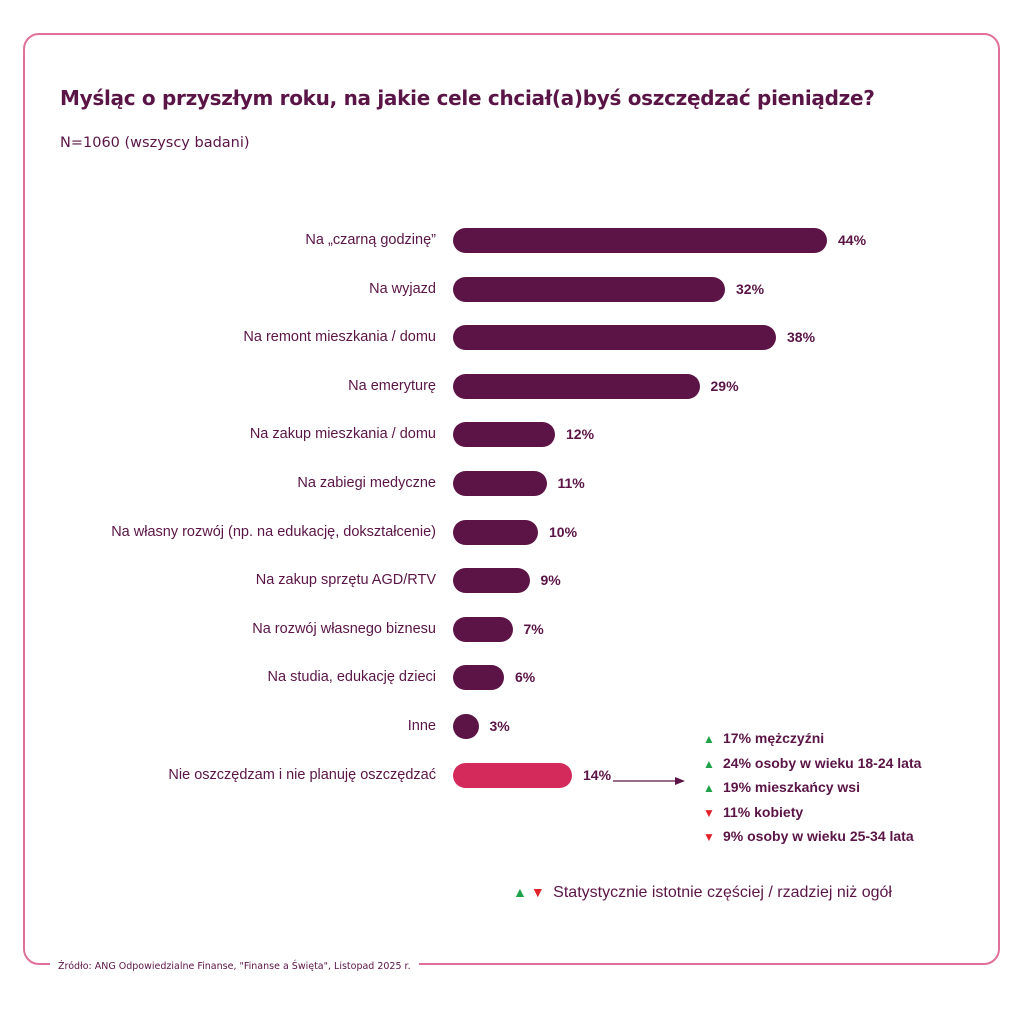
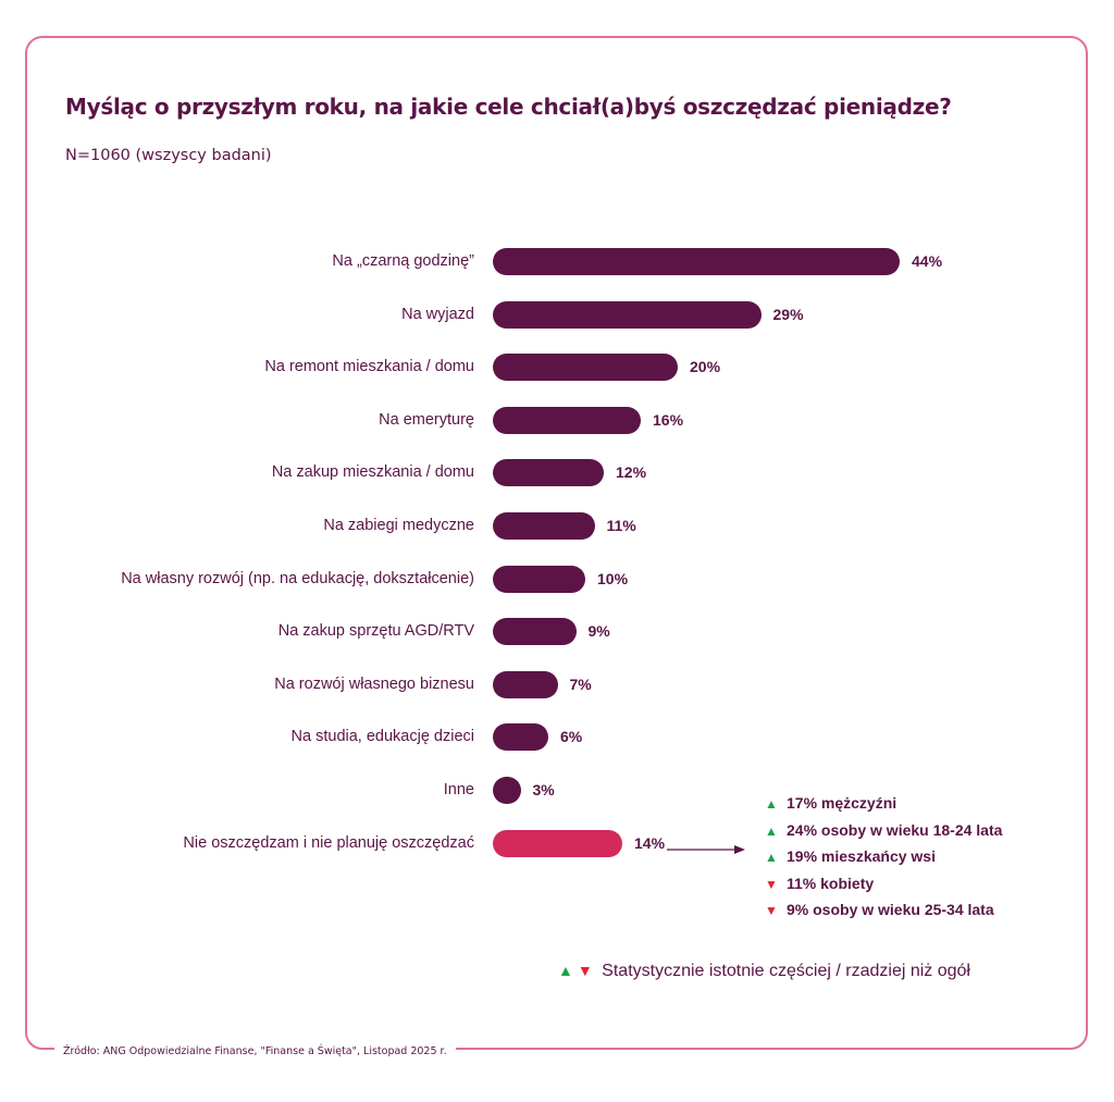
Na wyjazd: 32% -> 29%
Na remont mieszkania / domu: 38% -> 20%
Na emeryturę: 29% -> 16%
